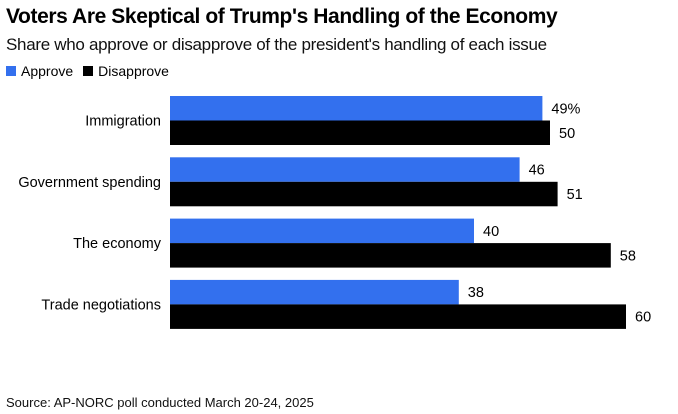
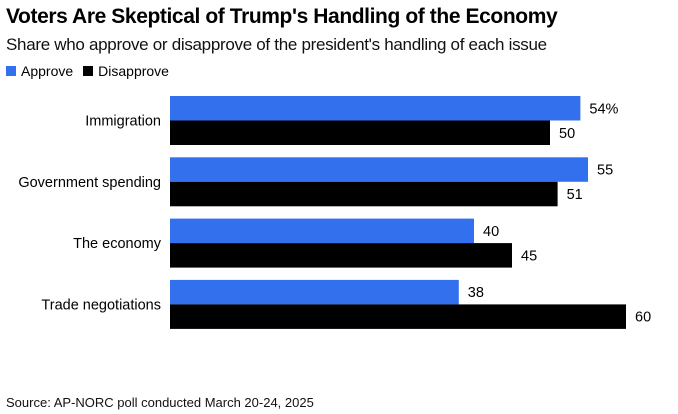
Approve/Immigration: 49% -> 54%
Approve/Government spending: 46 -> 55
Disapprove/The economy: 58 -> 45
